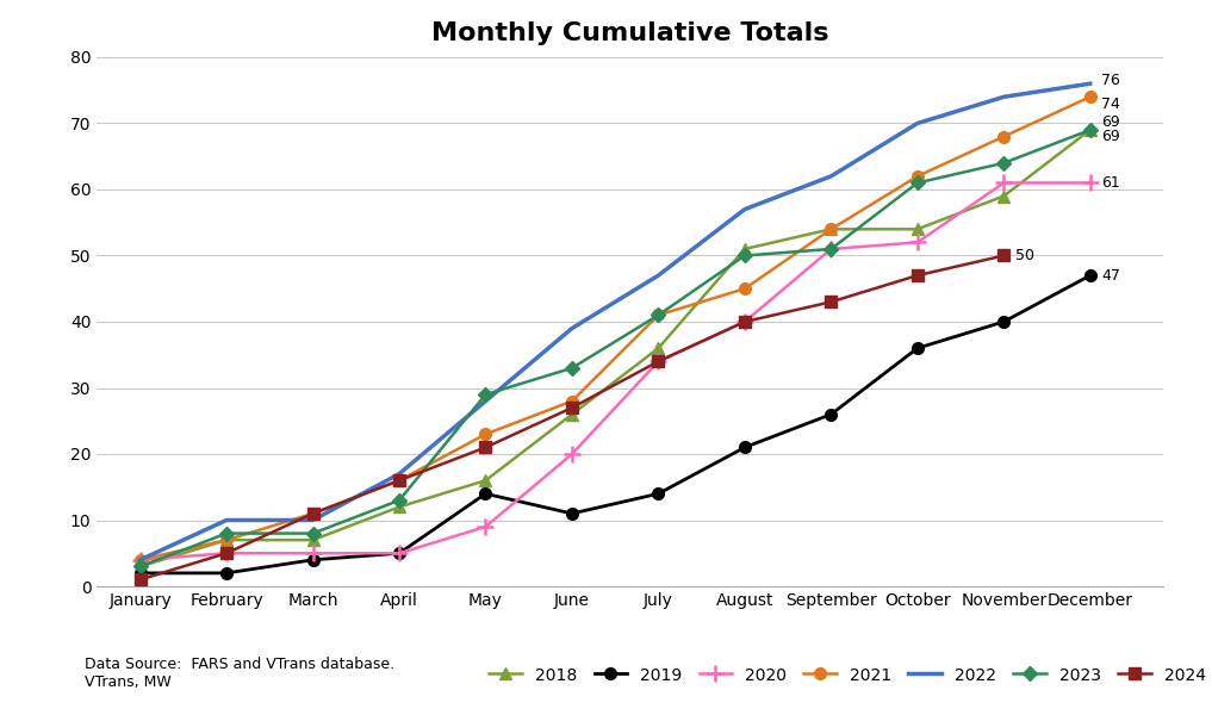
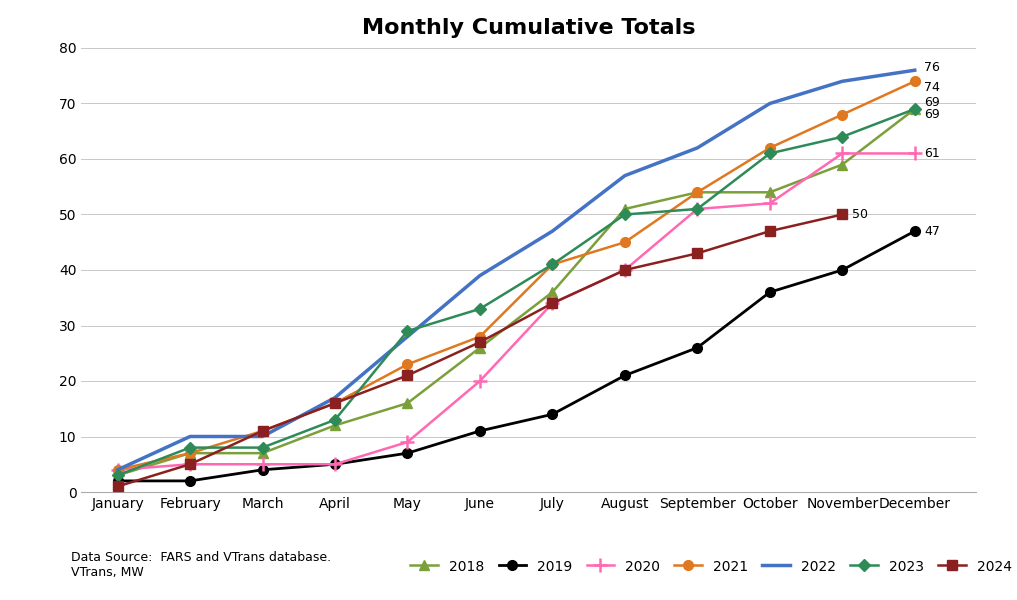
2019/May: 14 -> 7
